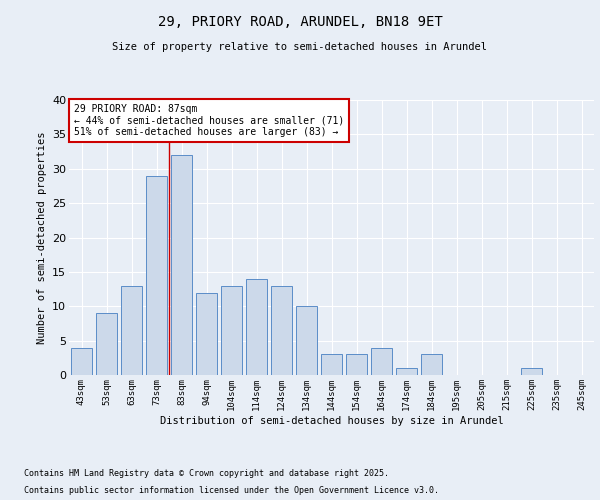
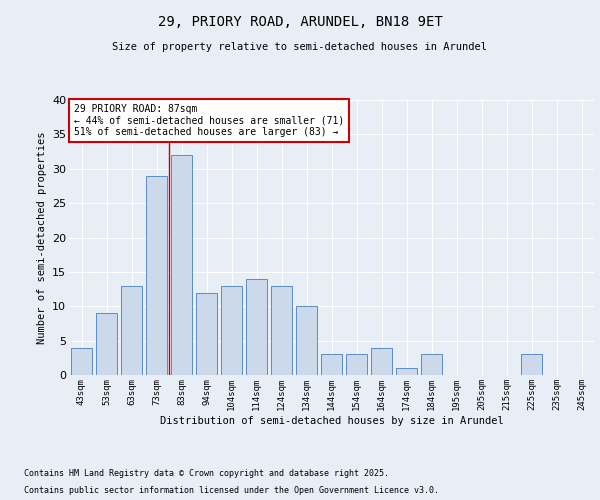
225sqm: 1 -> 3
